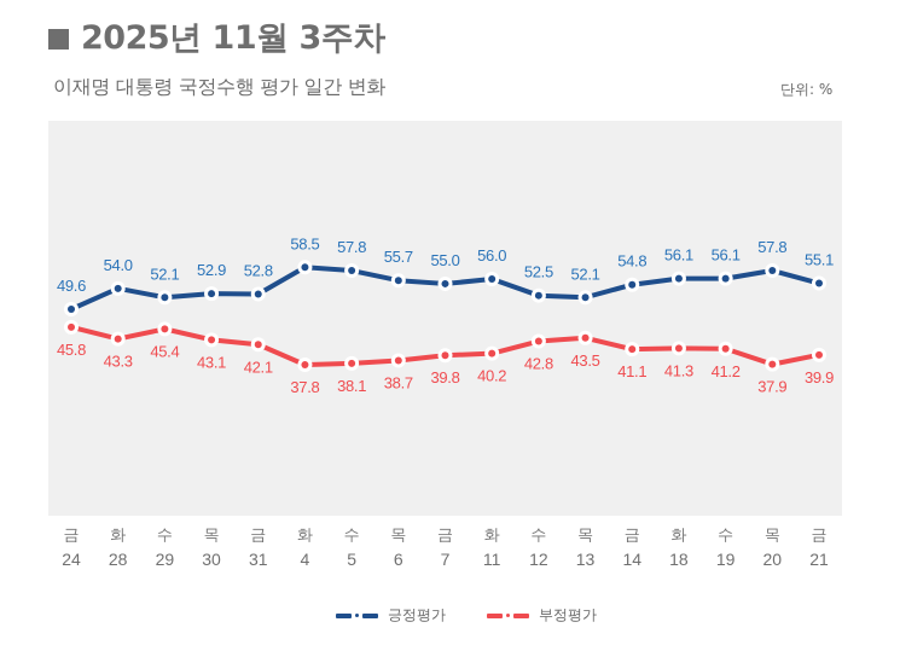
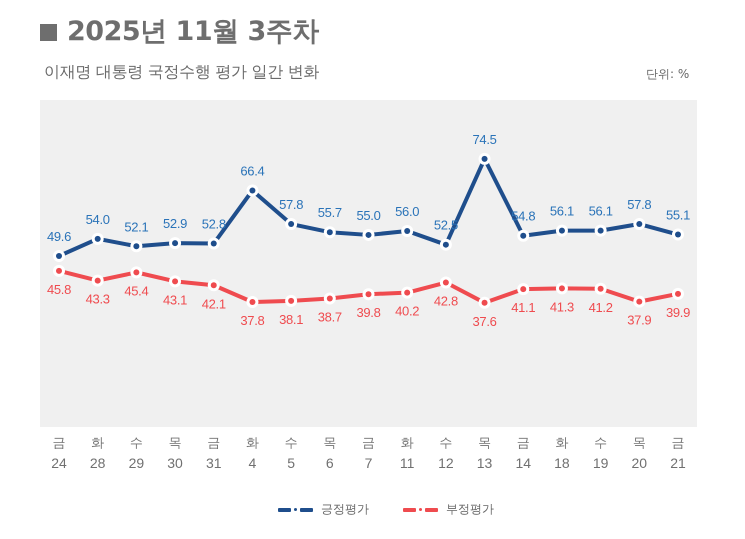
긍정평가/4: 58.5 -> 66.4
긍정평가/13: 52.1 -> 74.5
부정평가/13: 43.5 -> 37.6
